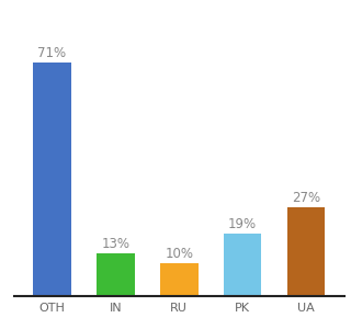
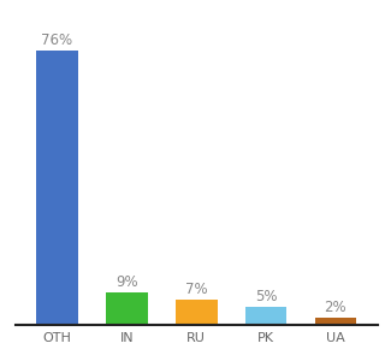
OTH: 71% -> 76%
IN: 13% -> 9%
RU: 10% -> 7%
PK: 19% -> 5%
UA: 27% -> 2%
